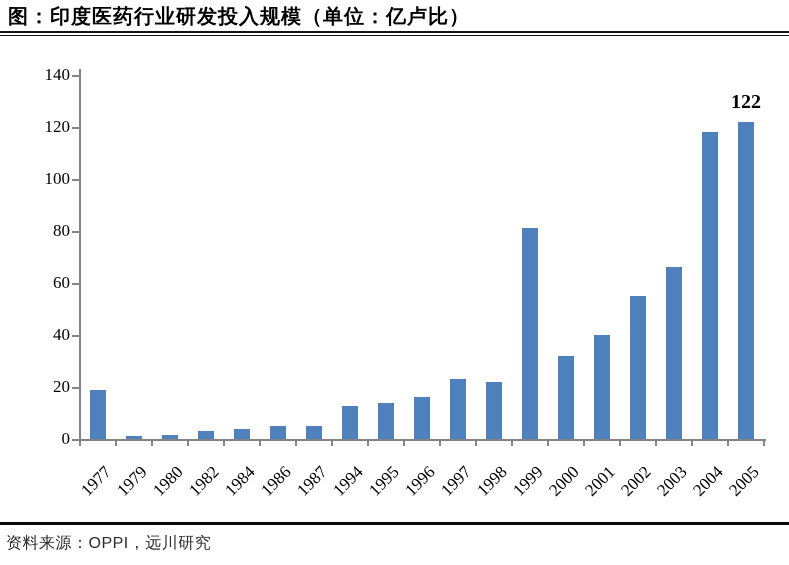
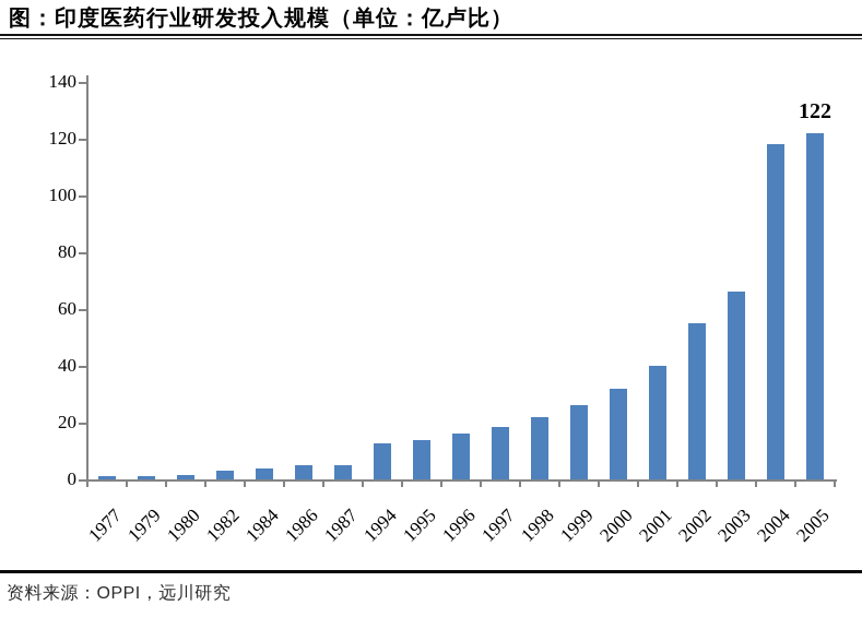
1977: 19 -> 1
1997: 23 -> 18
1999: 81 -> 26
